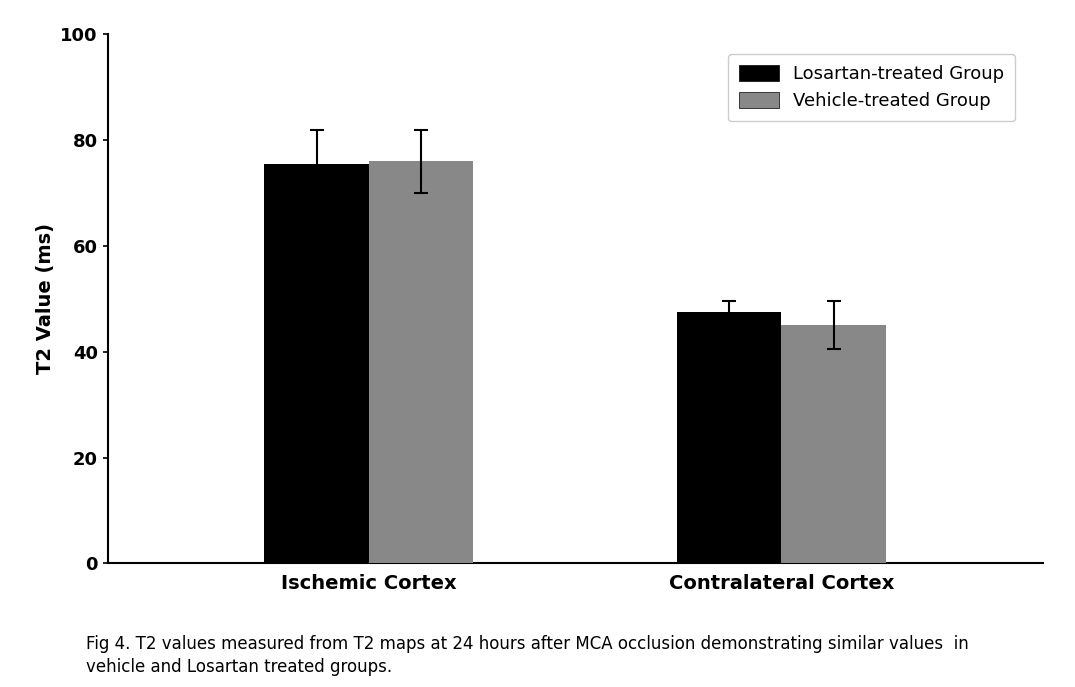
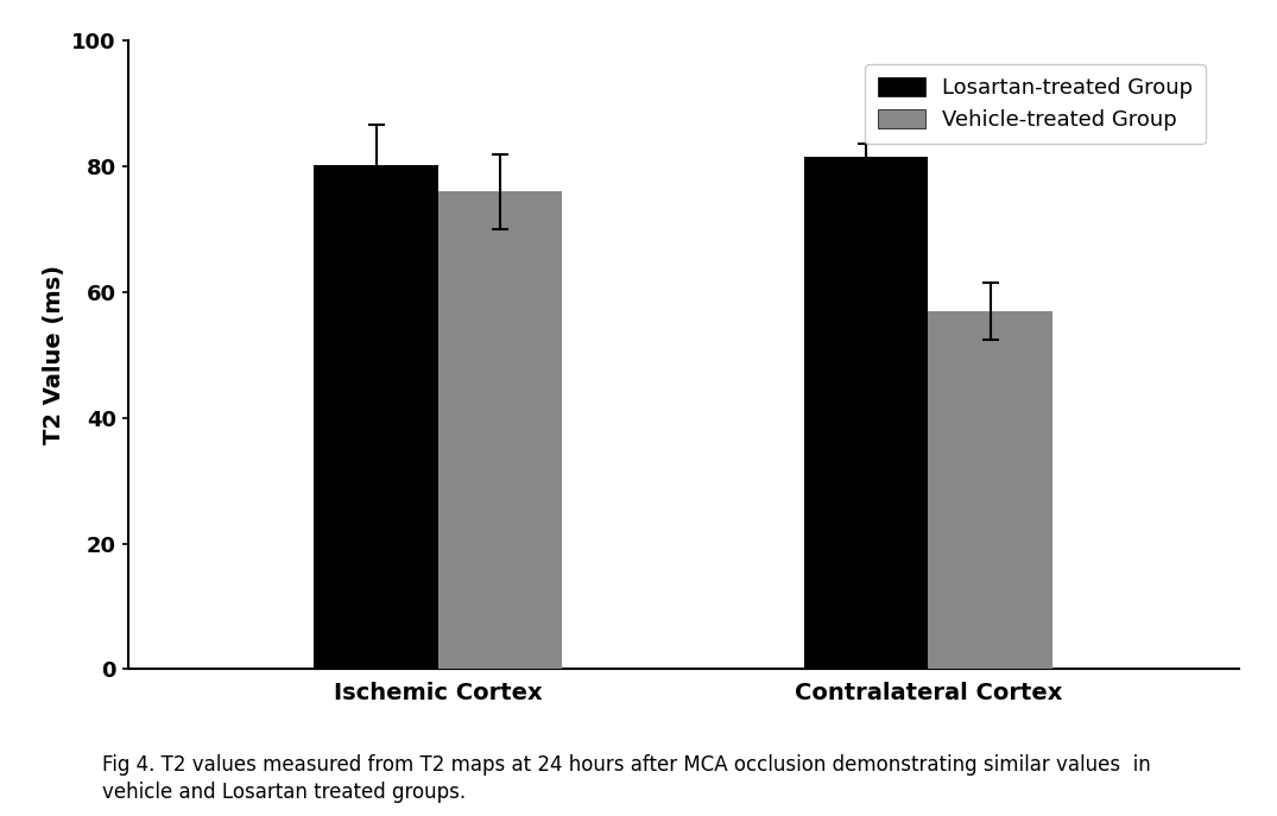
Losartan-treated Group/Ischemic Cortex: 75.5 -> 80.2
Losartan-treated Group/Contralateral Cortex: 47.5 -> 81.6
Vehicle-treated Group/Contralateral Cortex: 45 -> 57
